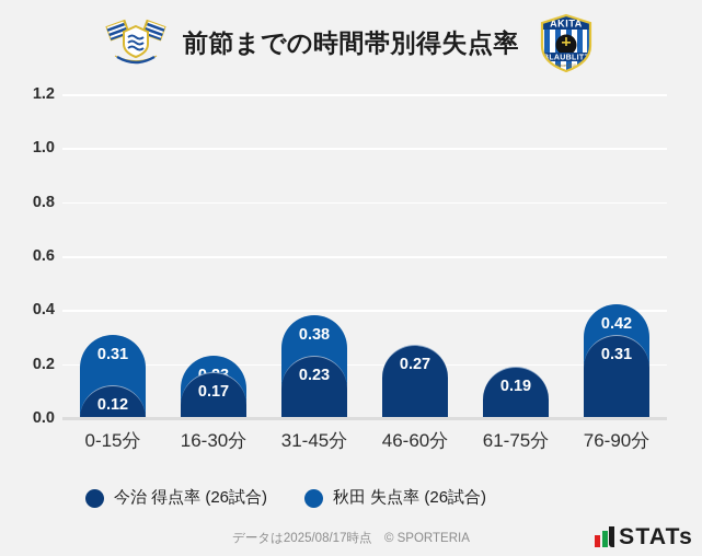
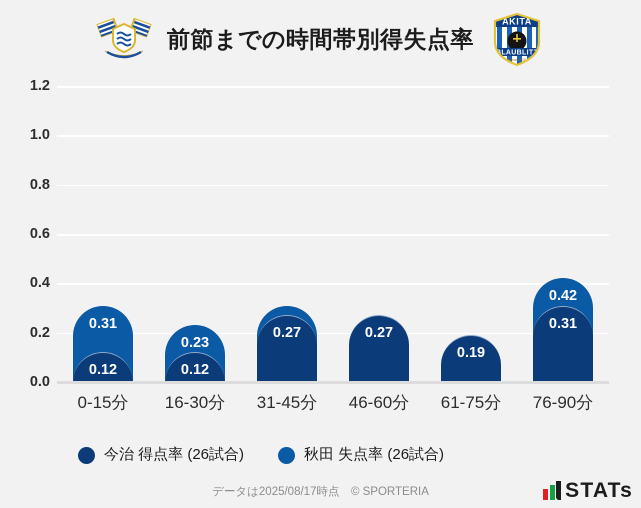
今治 得点率 (26試合)/16-30分: 0.17 -> 0.12
秋田 失点率 (26試合)/31-45分: 0.38 -> 0.31
今治 得点率 (26試合)/31-45分: 0.23 -> 0.27
